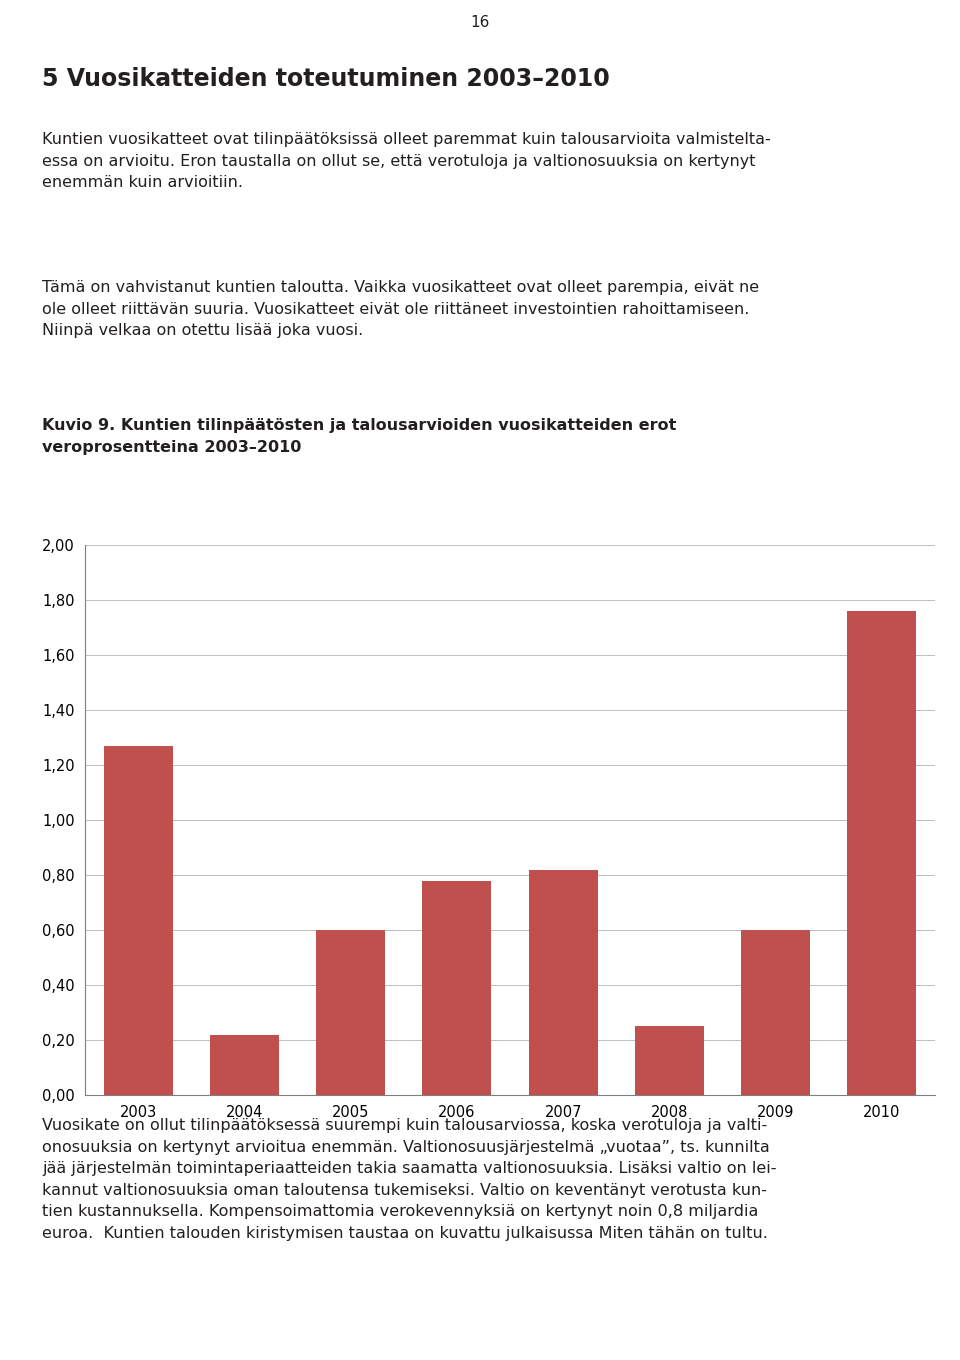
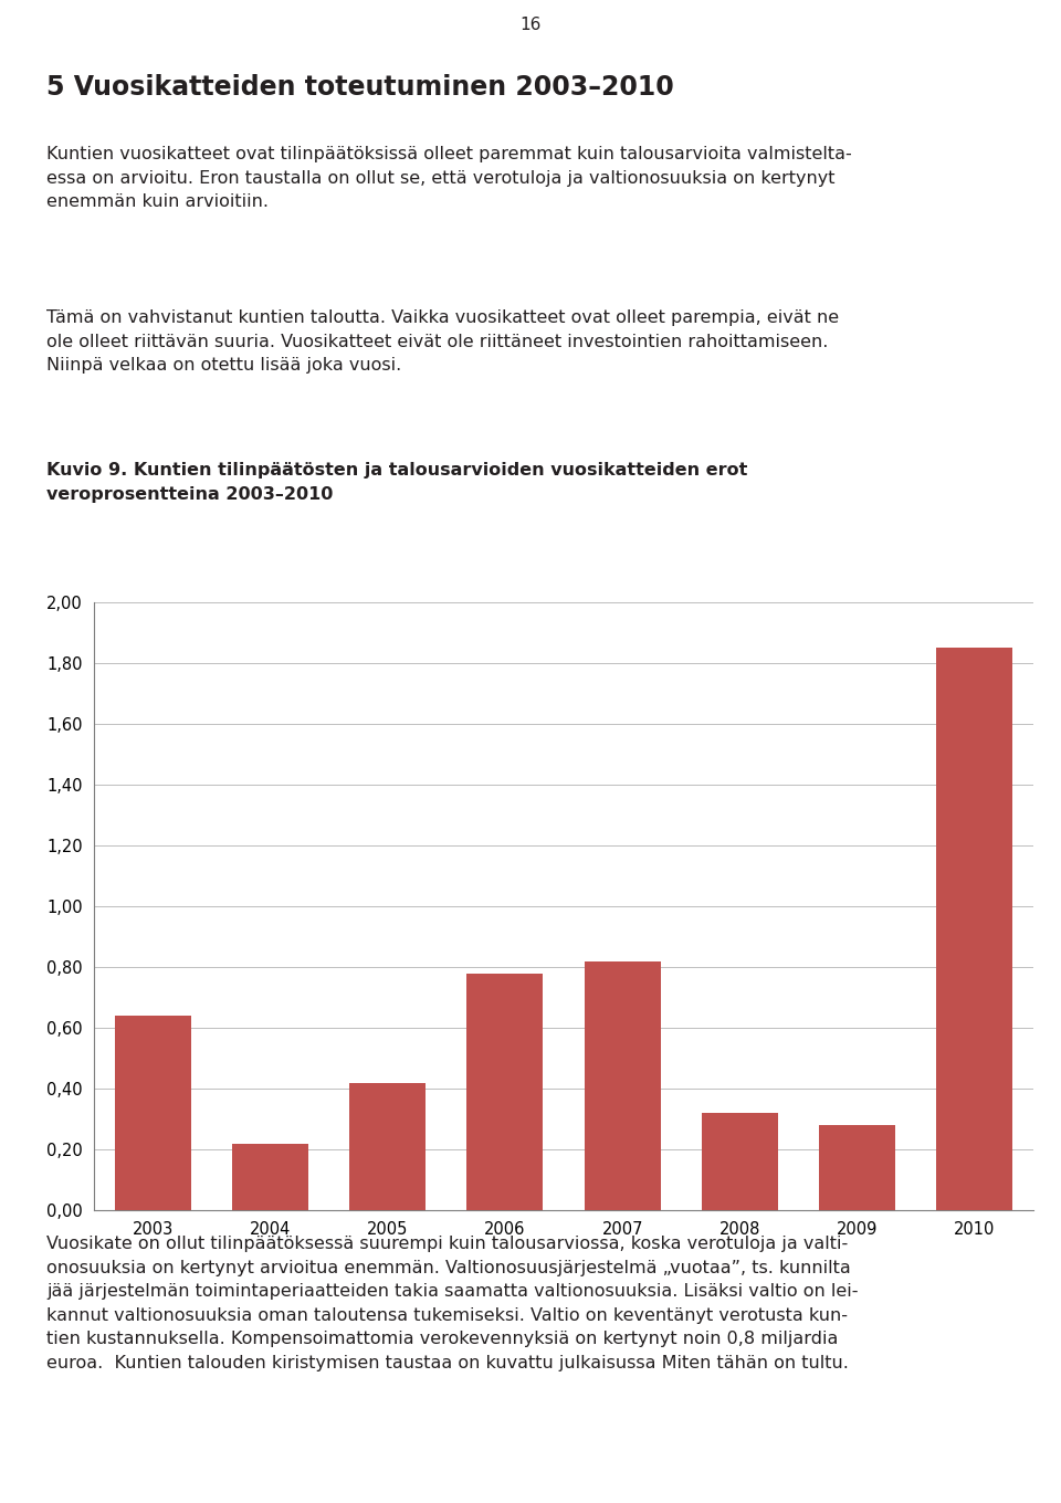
2003: 1,27 -> 0,64
2005: 0,60 -> 0,42
2008: 0,25 -> 0,32
2009: 0,60 -> 0,28
2010: 1,76 -> 1,85
